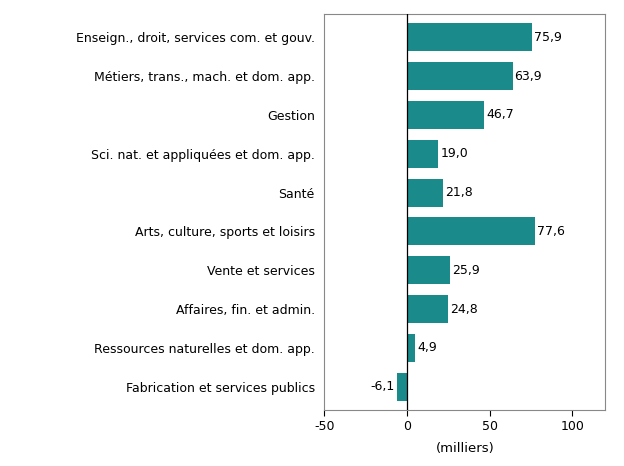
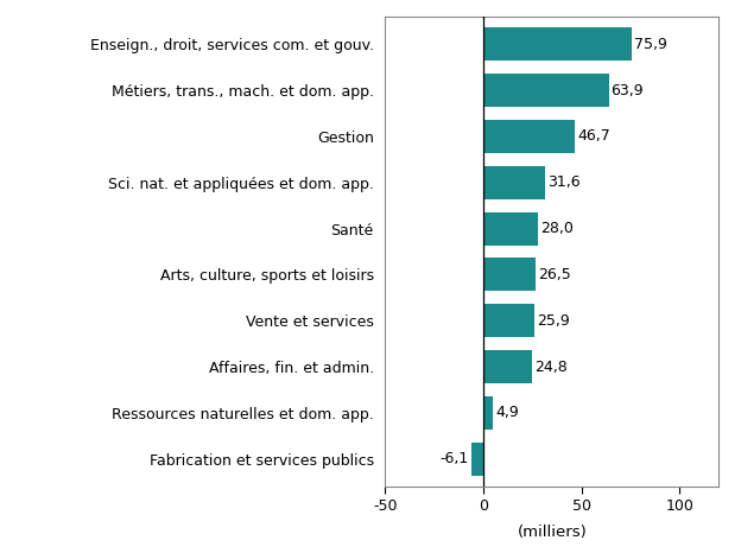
Sci. nat. et appliquées et dom. app.: 19,0 -> 31,6
Santé: 21,8 -> 28,0
Arts, culture, sports et loisirs: 77,6 -> 26,5
